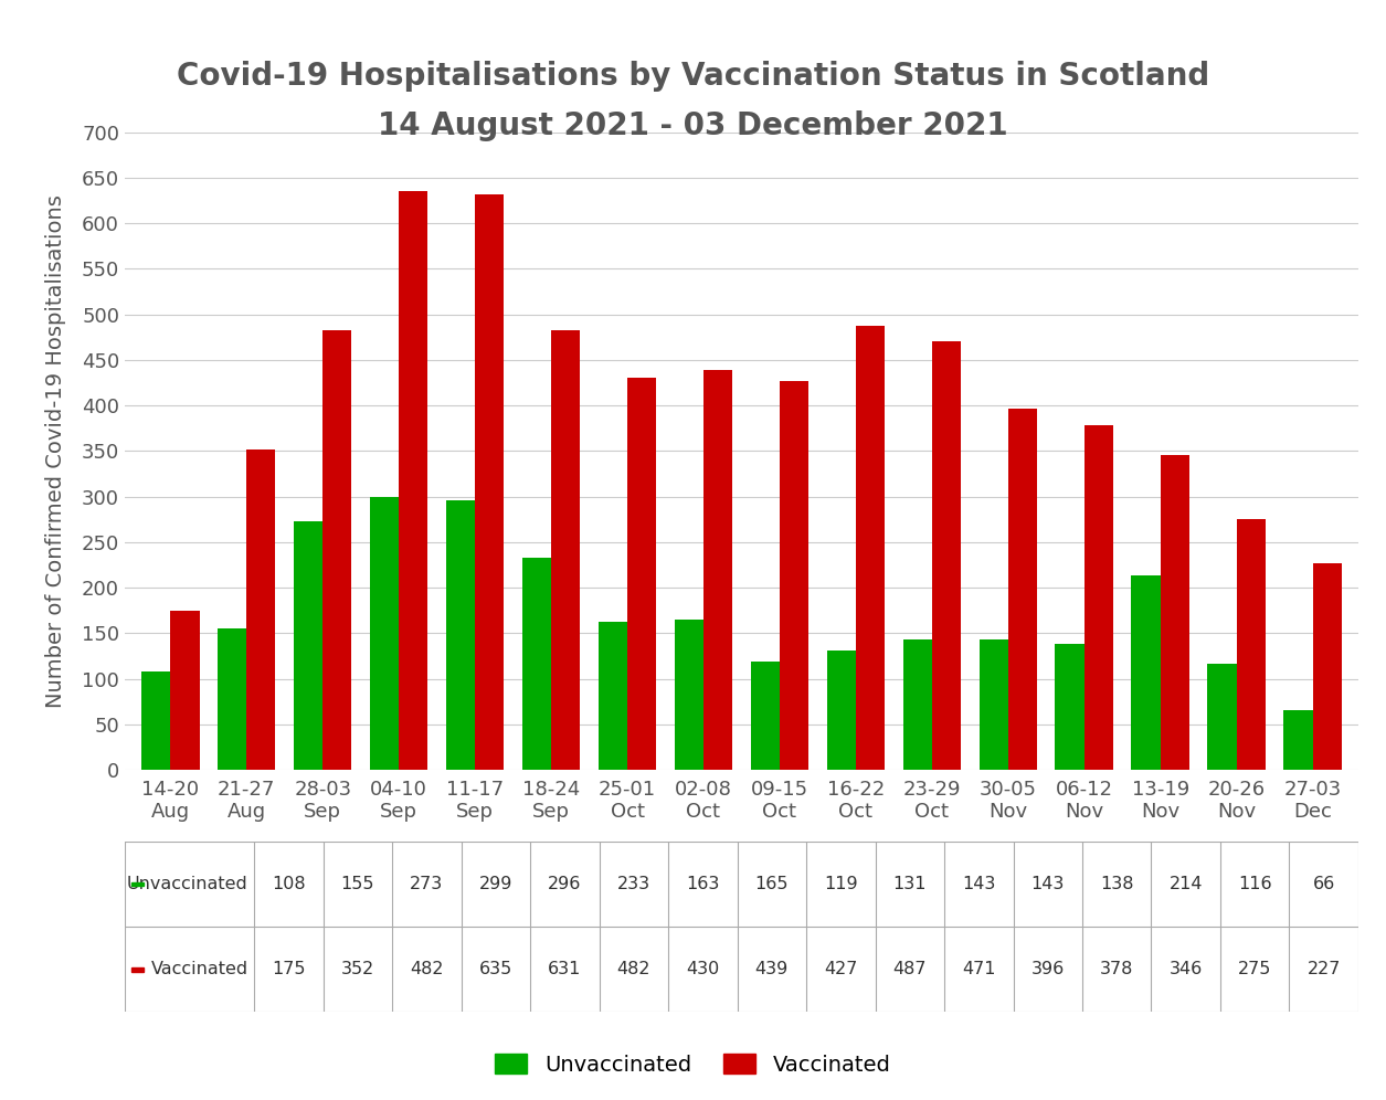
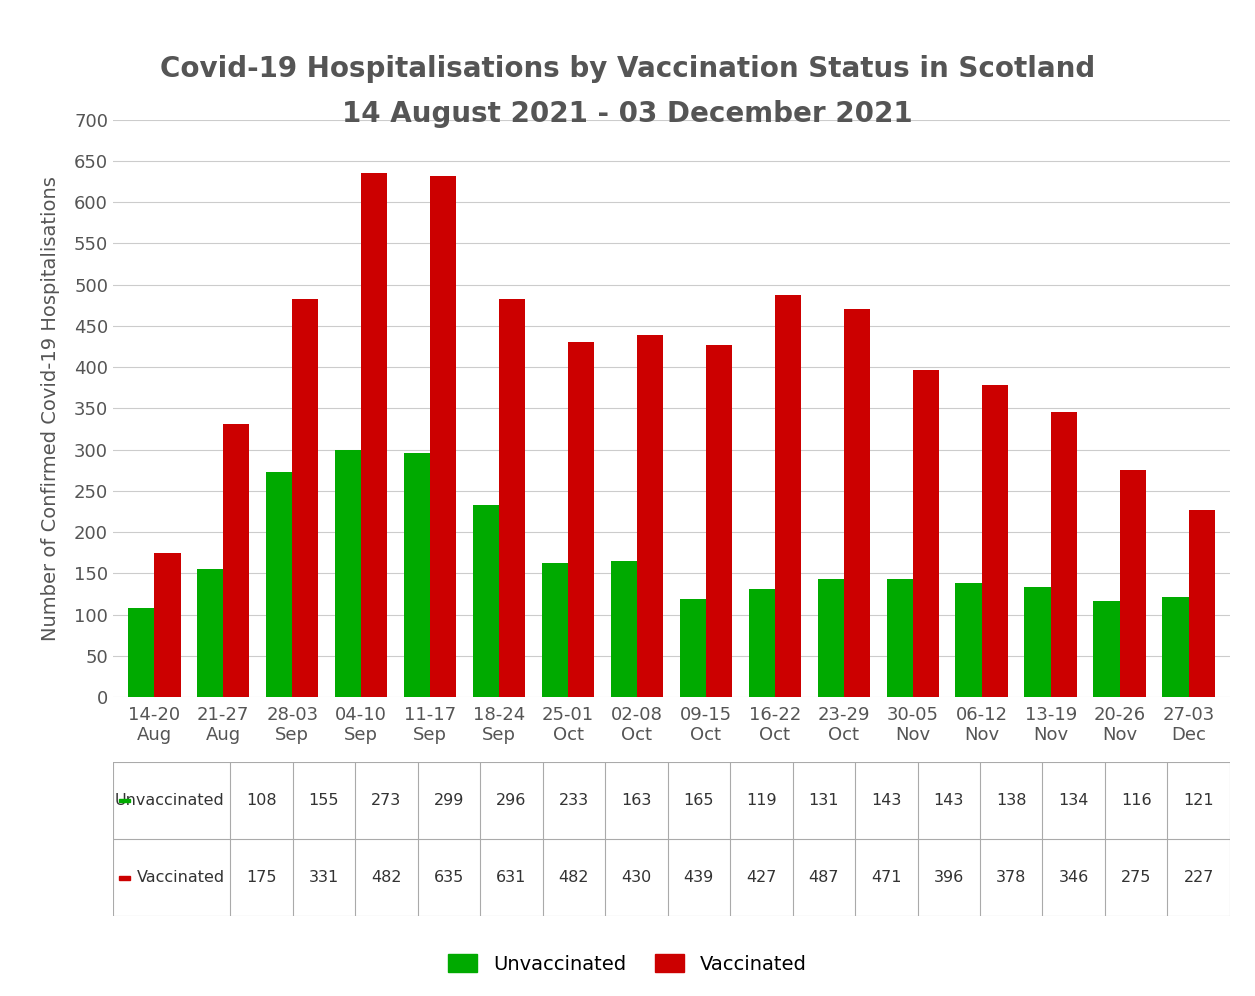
Vaccinated/21-27 Aug: 352 -> 331
Unvaccinated/13-19 Nov: 214 -> 134
Unvaccinated/27-03 Dec: 66 -> 121
